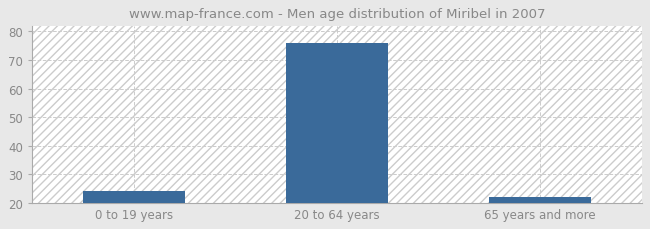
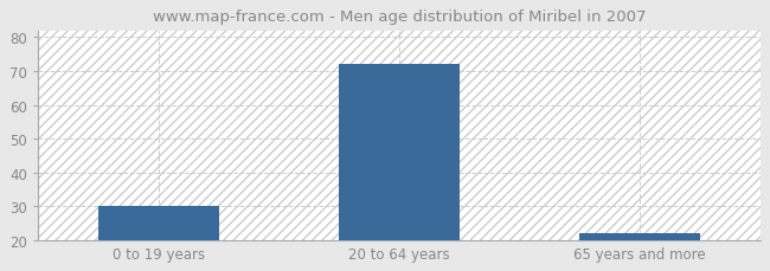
0 to 19 years: 24 -> 30
20 to 64 years: 76 -> 72
